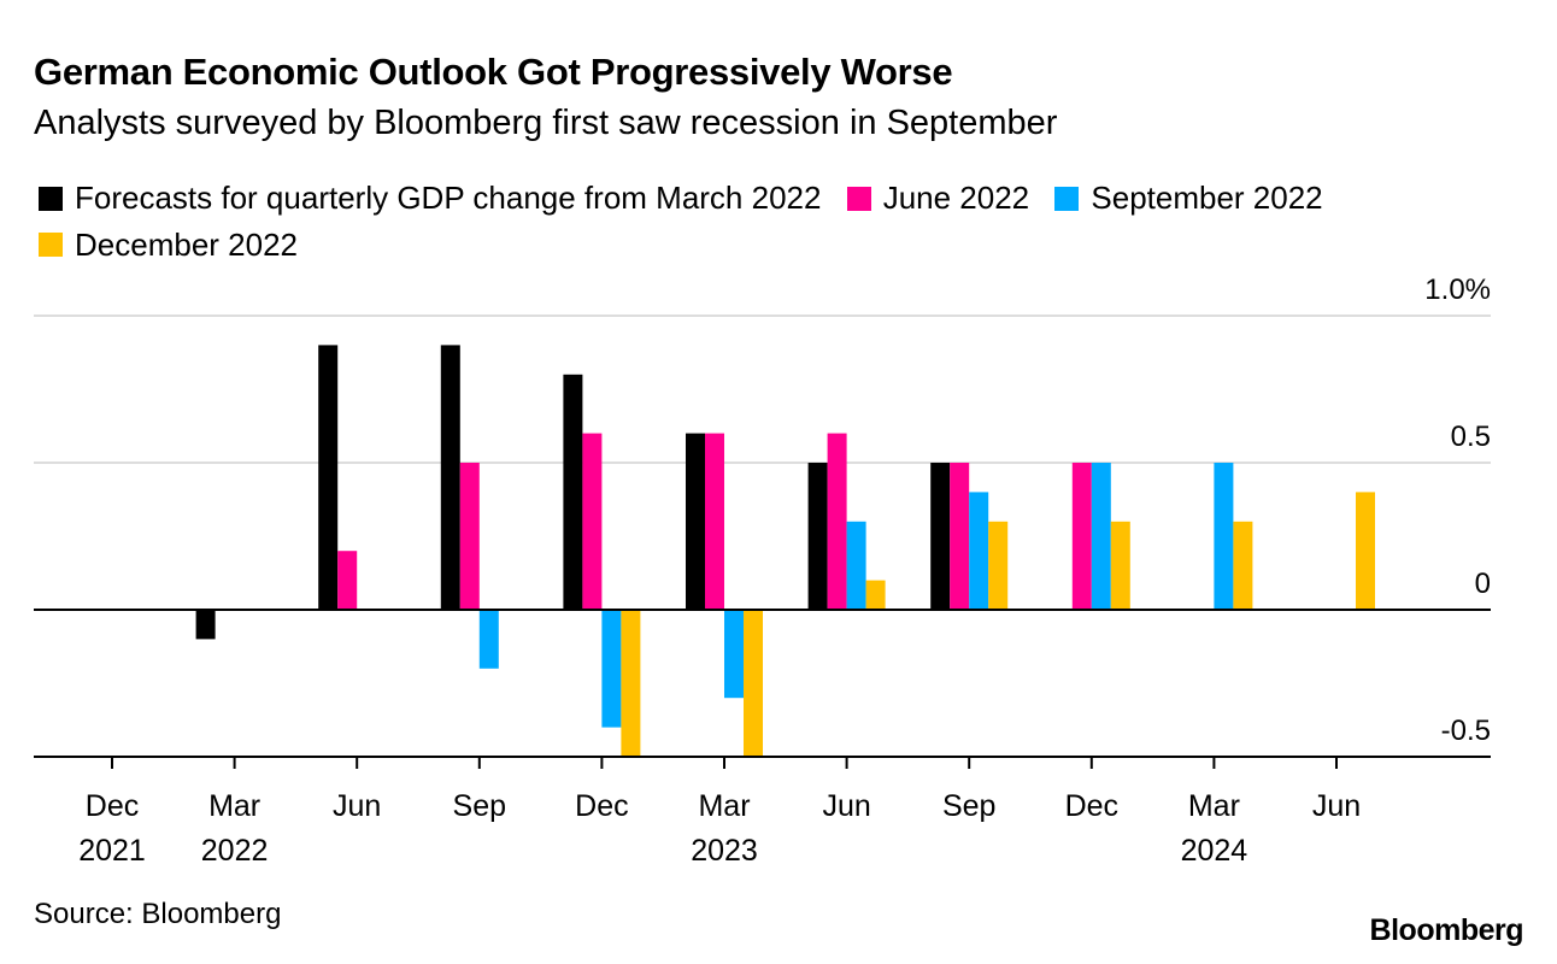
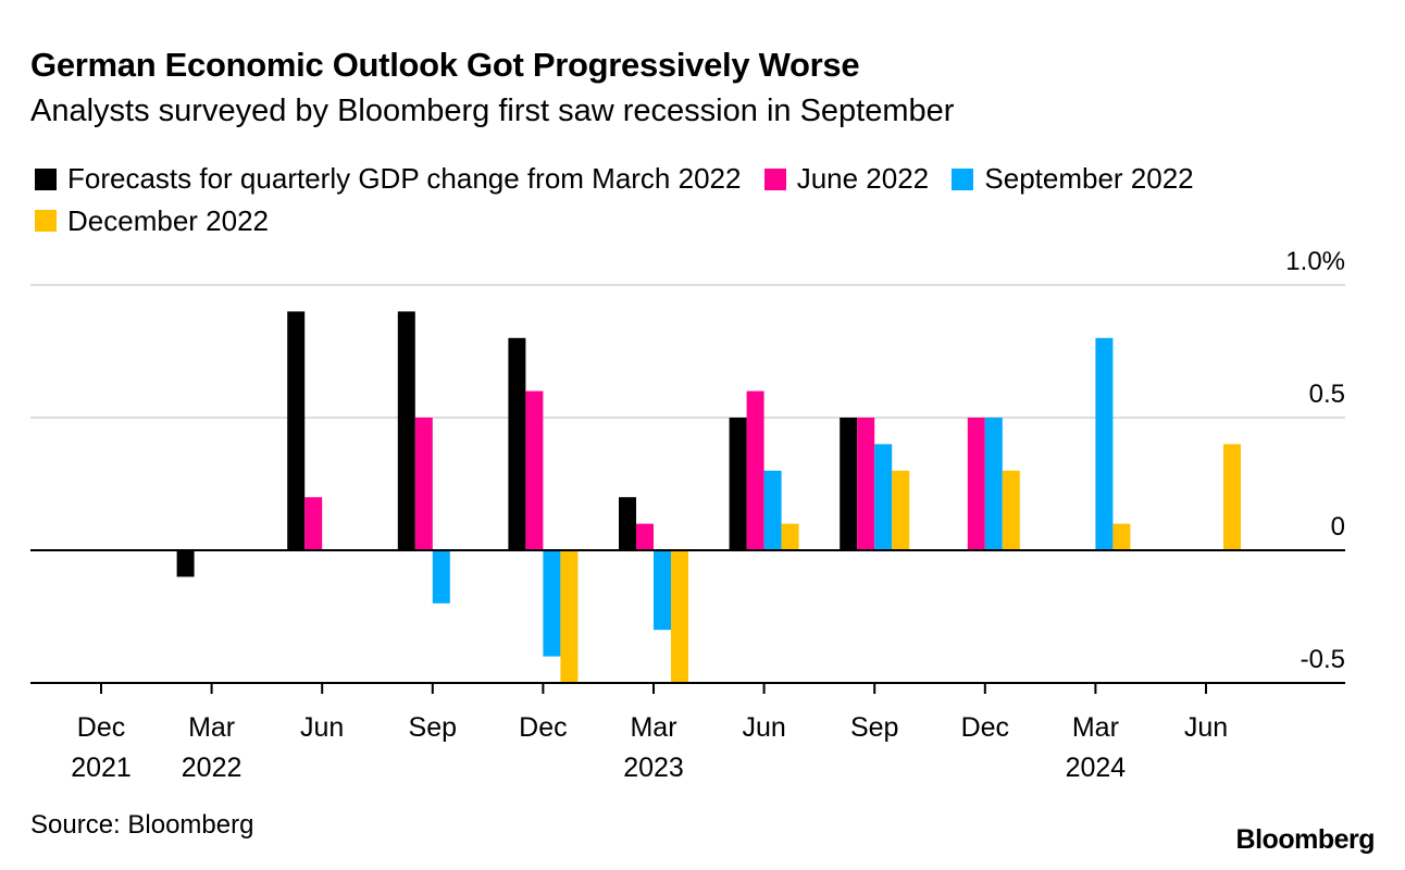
Forecasts for quarterly GDP change from March 2022/Mar 2023: 0.6% -> 0.2%
June 2022/Mar 2023: 0.6% -> 0.1%
September 2022/Mar 2024: 0.5% -> 0.8%
December 2022/Mar 2024: 0.3% -> 0.1%
